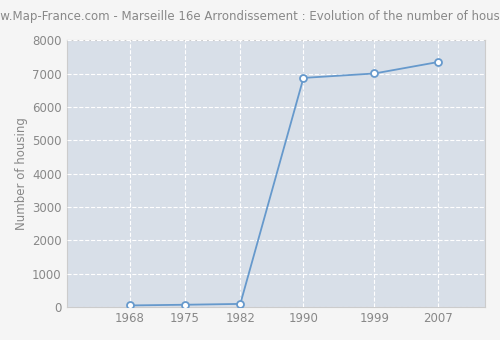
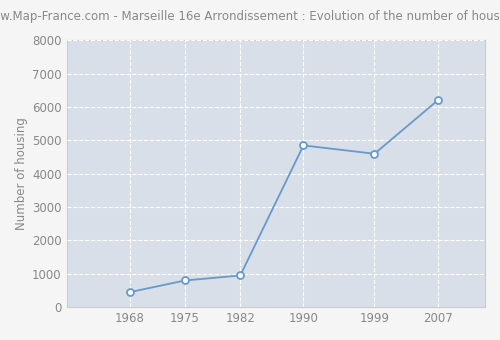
1968: 50 -> 450
1975: 70 -> 800
1982: 100 -> 950
1990: 6880 -> 4850
1999: 7010 -> 4600
2007: 7350 -> 6200
